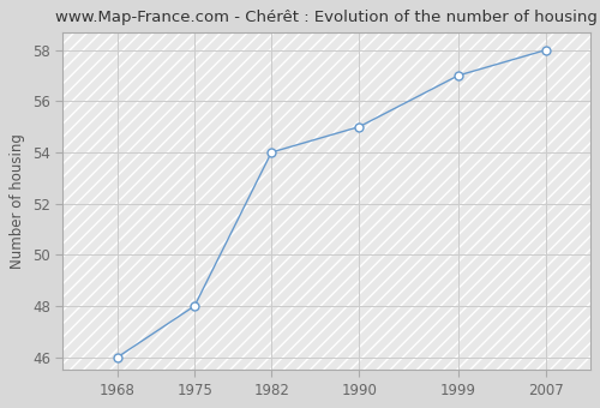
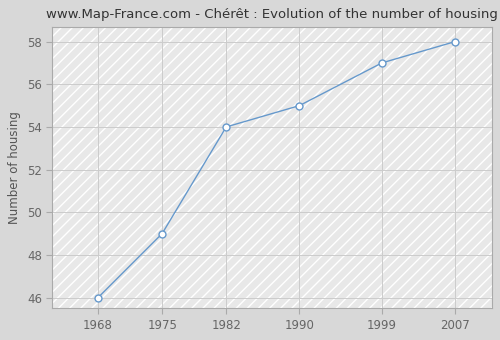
1975: 48 -> 49
